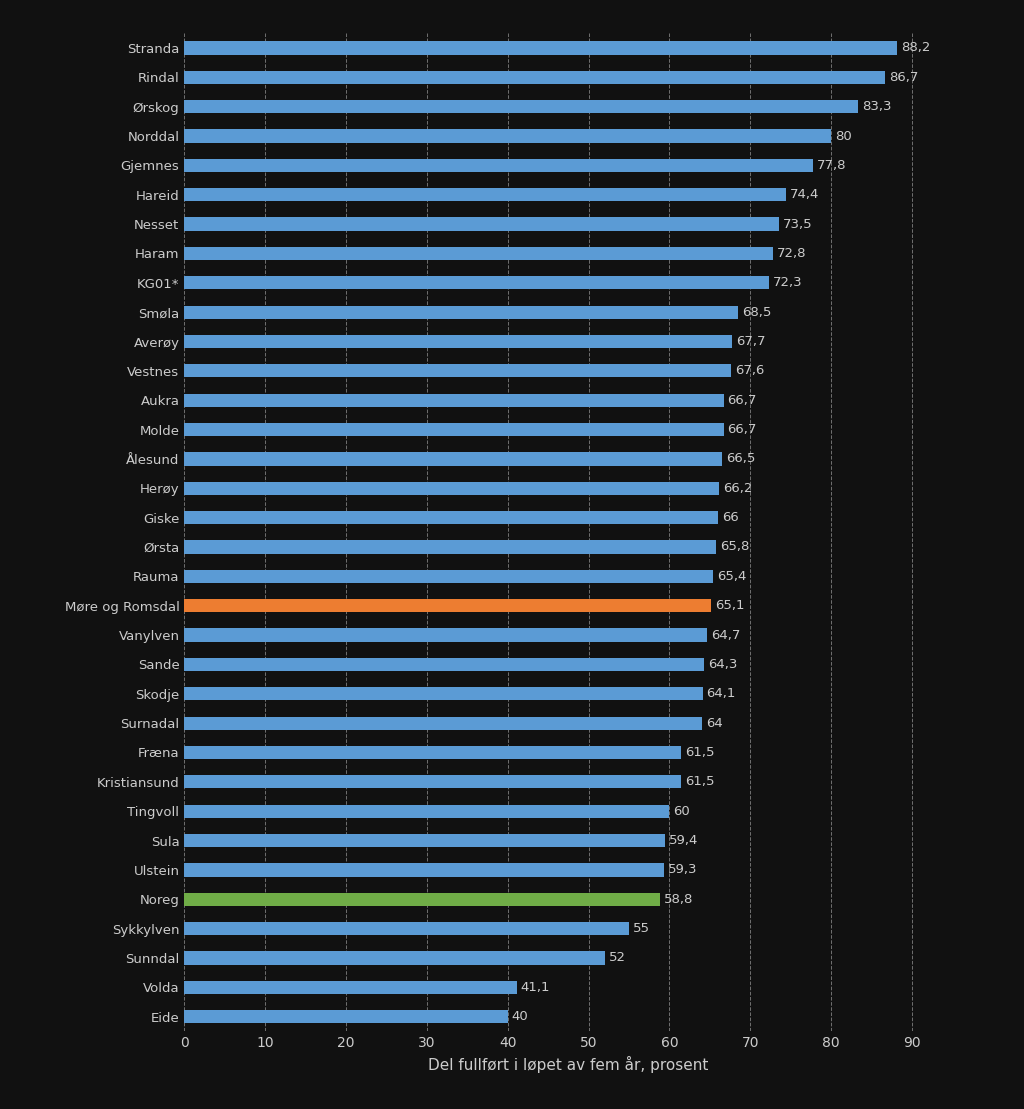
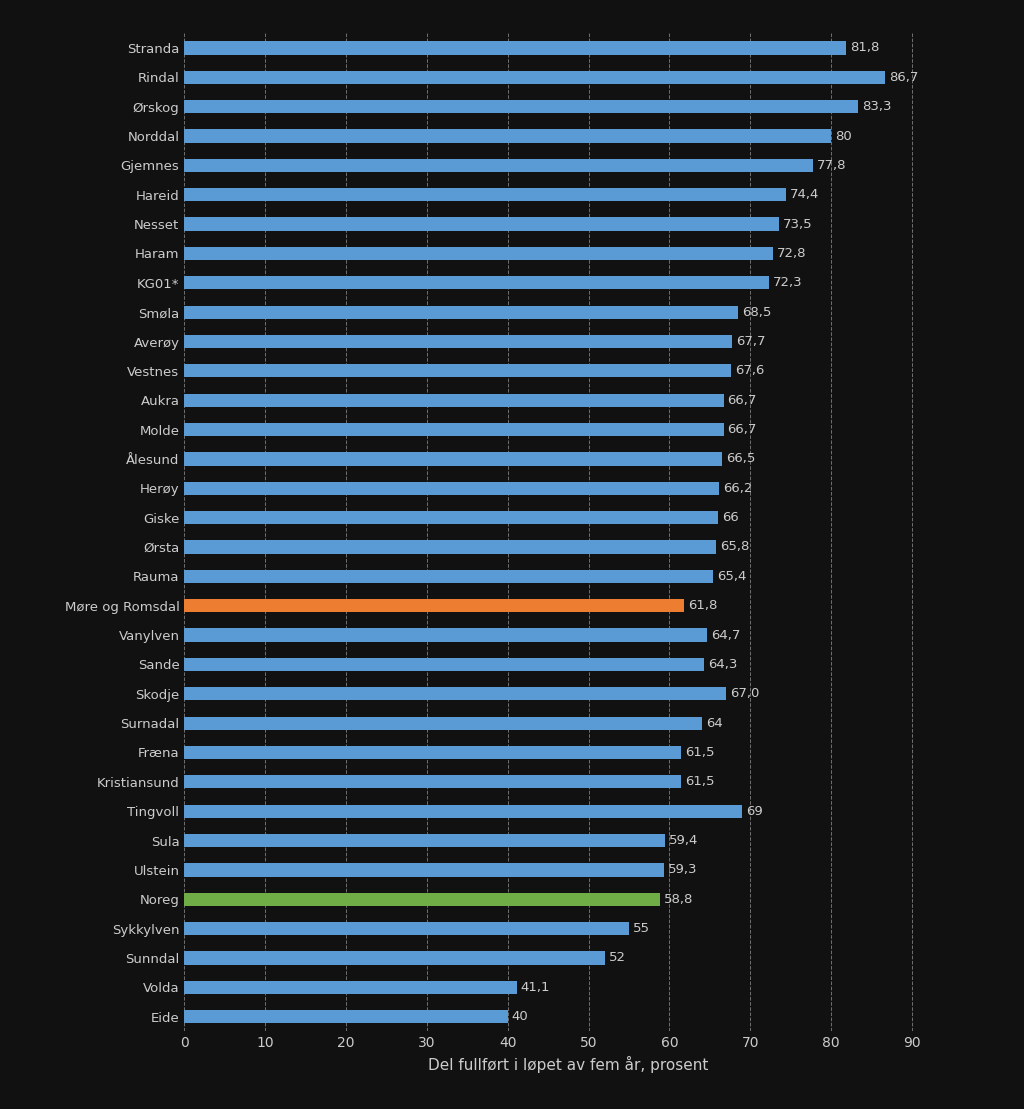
Stranda: 88,2 -> 81,8
Møre og Romsdal: 65,1 -> 61,8
Skodje: 64,1 -> 67,0
Tingvoll: 60 -> 69
